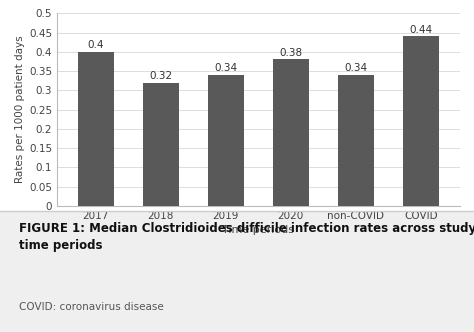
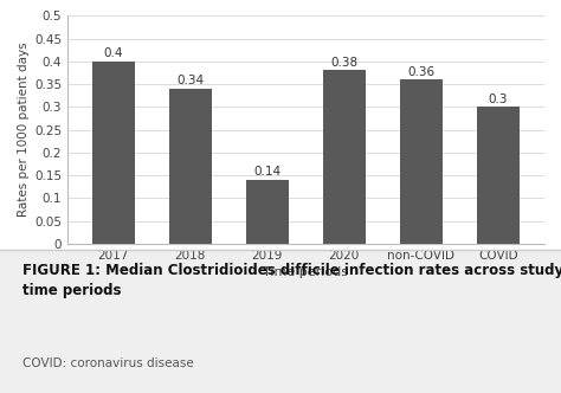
2018: 0.32 -> 0.34
2019: 0.34 -> 0.14
non-COVID: 0.34 -> 0.36
COVID: 0.44 -> 0.3
